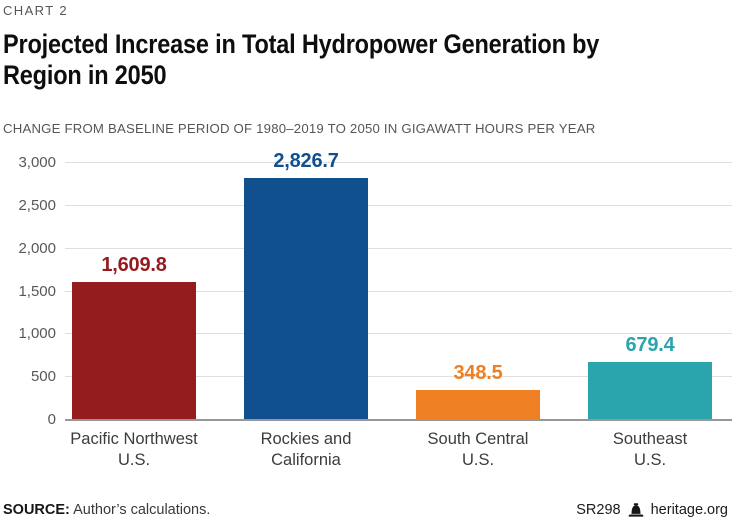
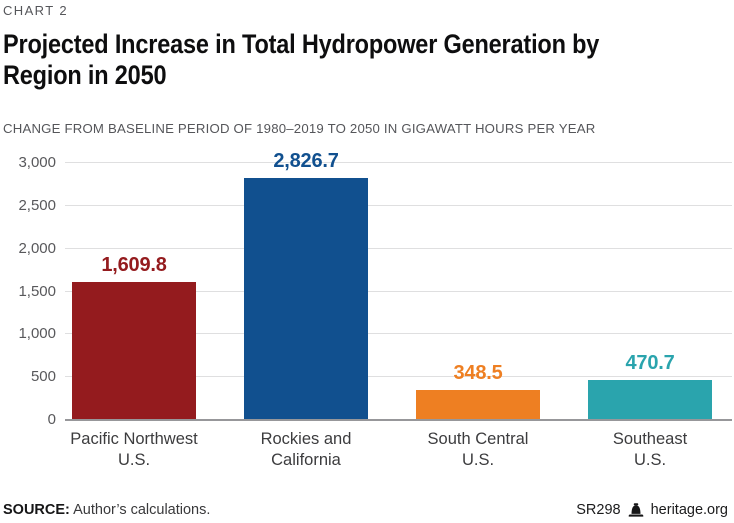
Southeast U.S.: 679.4 -> 470.7
